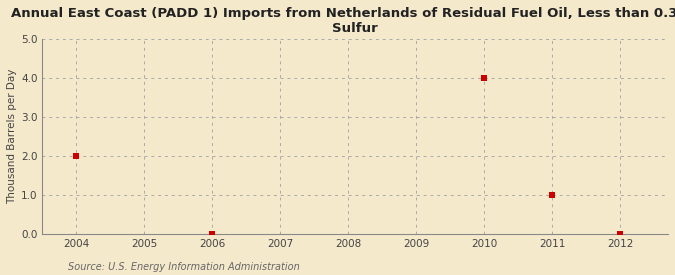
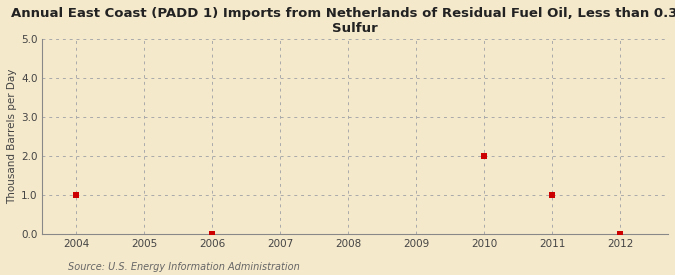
2004: 2 -> 1
2010: 4 -> 2
